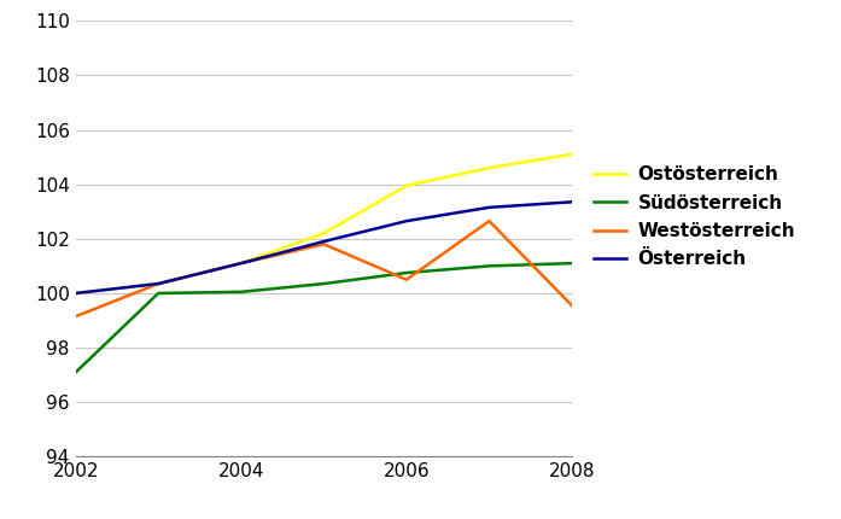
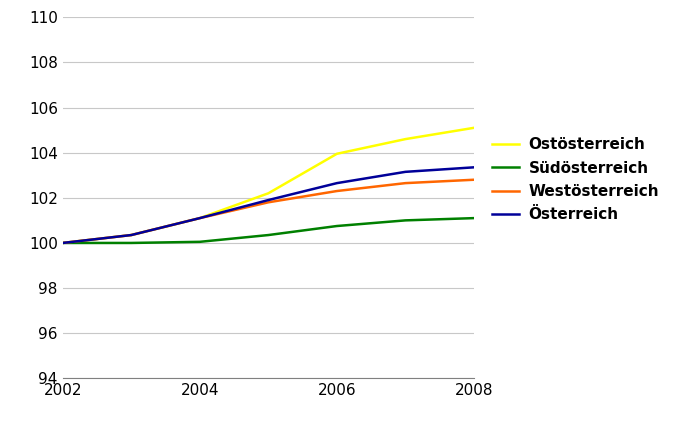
Südösterreich/2002: 97.10 -> 100.00
Westösterreich/2002: 99.15 -> 100.00
Westösterreich/2006: 100.50 -> 102.30
Westösterreich/2008: 99.55 -> 102.80
